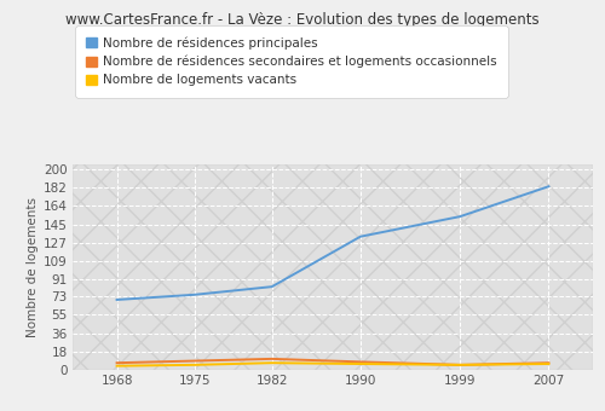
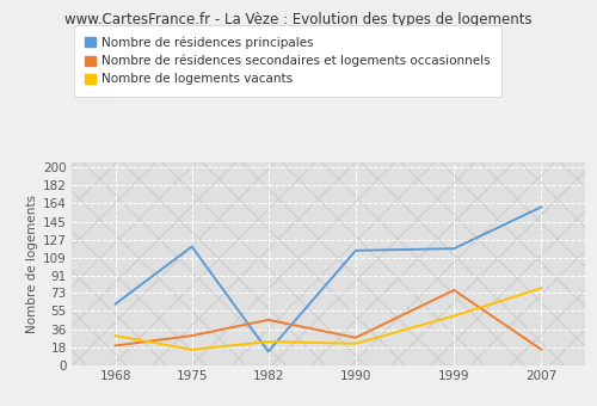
Nombre de résidences principales/1968: 70 -> 62
Nombre de résidences secondaires et logements occasionnels/1968: 7 -> 20
Nombre de logements vacants/1968: 4 -> 30
Nombre de résidences principales/1975: 75 -> 120
Nombre de résidences secondaires et logements occasionnels/1975: 9 -> 30
Nombre de logements vacants/1975: 5 -> 16
Nombre de résidences principales/1982: 83 -> 14
Nombre de résidences secondaires et logements occasionnels/1982: 11 -> 46
Nombre de logements vacants/1982: 7 -> 24
Nombre de résidences principales/1990: 133 -> 116
Nombre de résidences secondaires et logements occasionnels/1990: 8 -> 28
Nombre de logements vacants/1990: 6 -> 22
Nombre de résidences principales/1999: 153 -> 118
Nombre de résidences secondaires et logements occasionnels/1999: 5 -> 76
Nombre de logements vacants/1999: 5 -> 50
Nombre de résidences principales/2007: 183 -> 160
Nombre de résidences secondaires et logements occasionnels/2007: 7 -> 16
Nombre de logements vacants/2007: 6 -> 78
